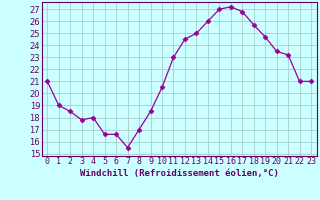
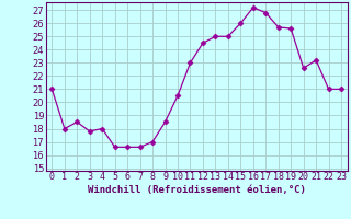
1: 19.0 -> 18.0
7: 15.5 -> 16.6
14: 26.0 -> 25.0
15: 27.0 -> 26.0
19: 24.7 -> 25.6
20: 23.5 -> 22.6
